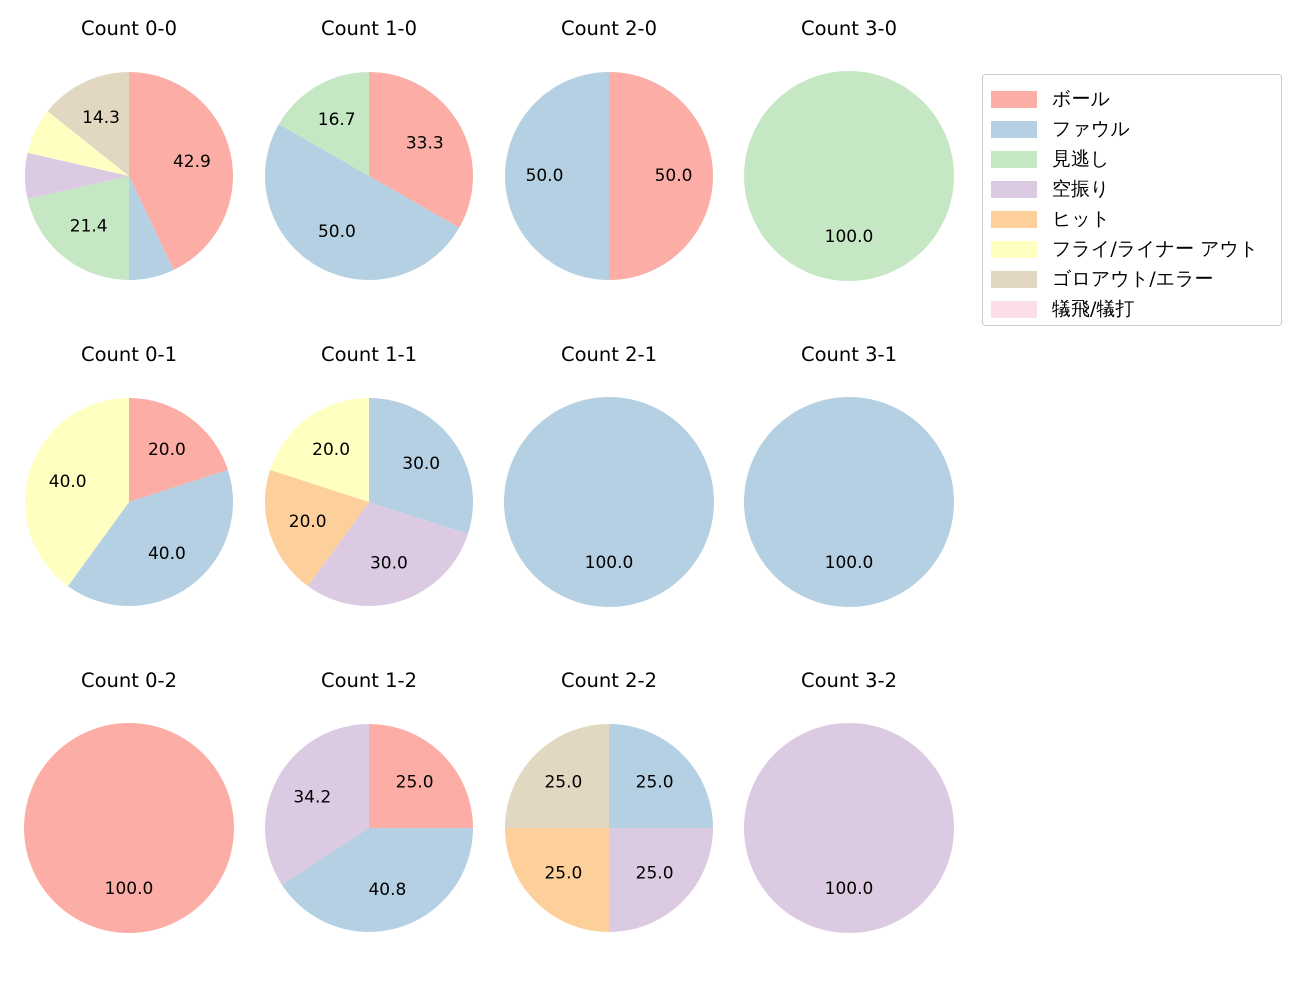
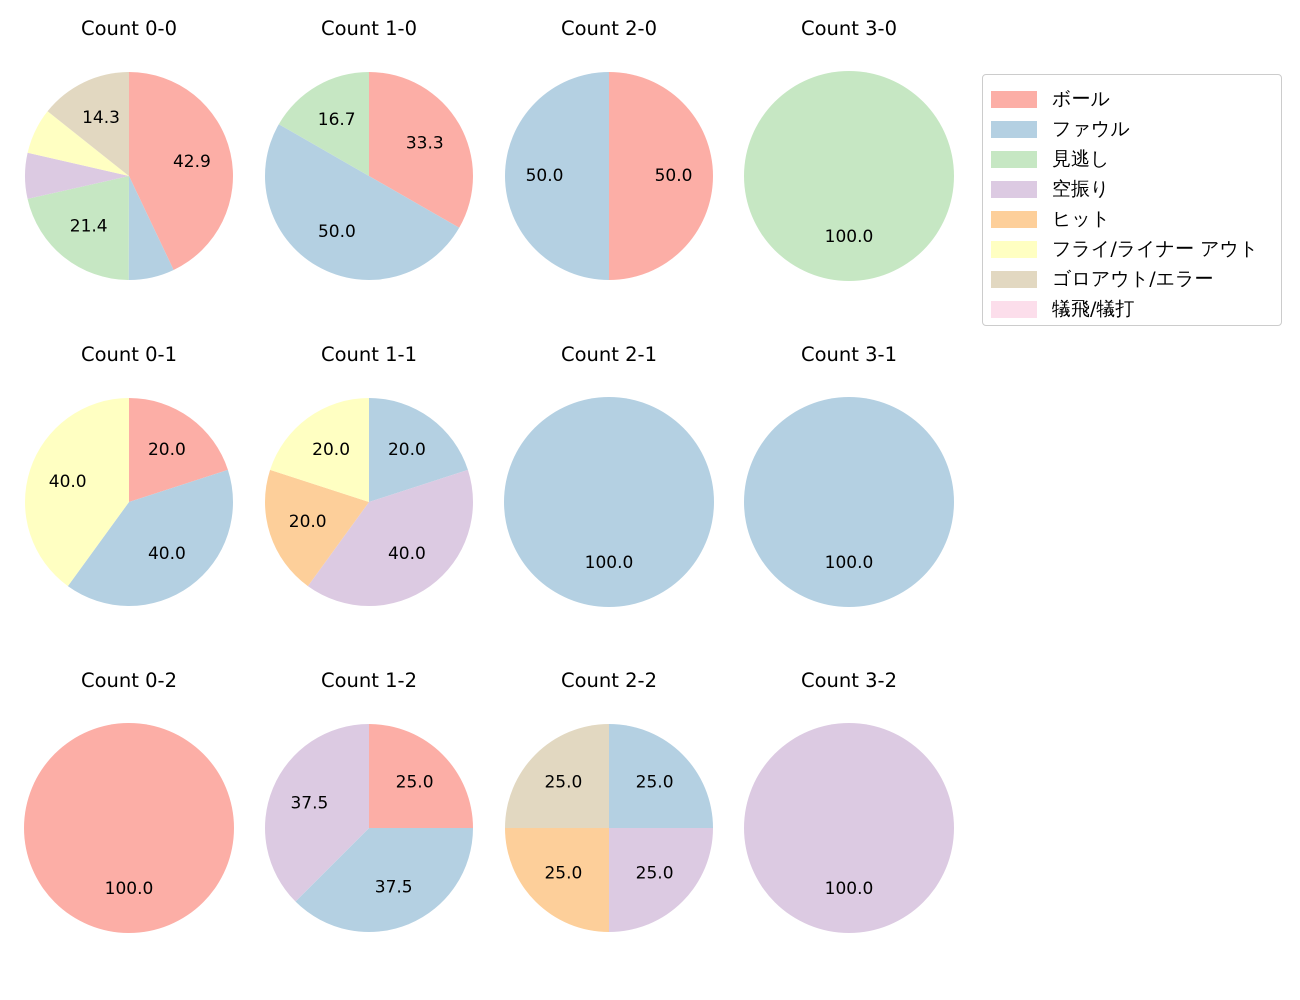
Count 1-1/ファウル: 30.0 -> 20.0
Count 1-1/空振り: 30.0 -> 40.0
Count 1-2/ファウル: 40.8 -> 37.5
Count 1-2/空振り: 34.2 -> 37.5
